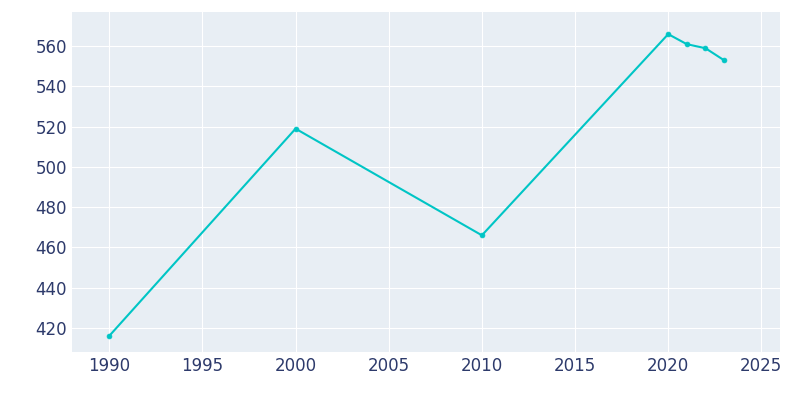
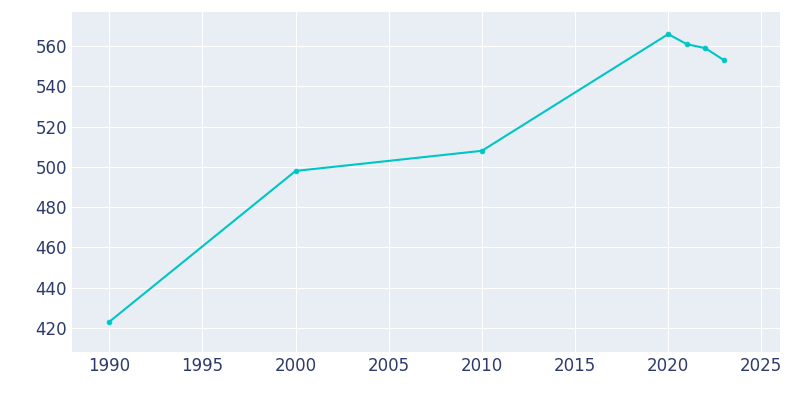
1990: 416 -> 423
2000: 519 -> 498
2010: 466 -> 508
